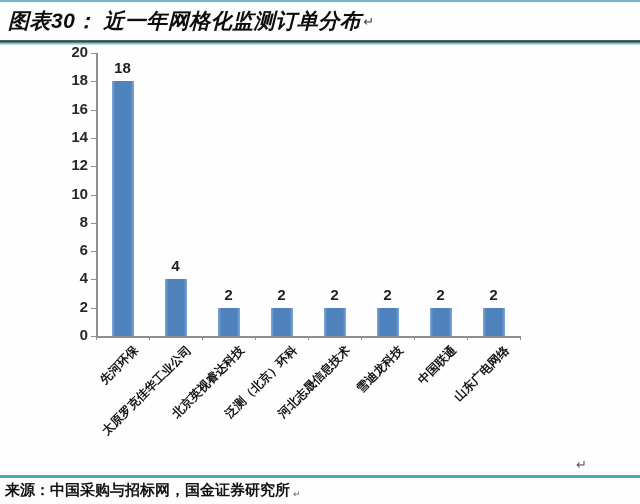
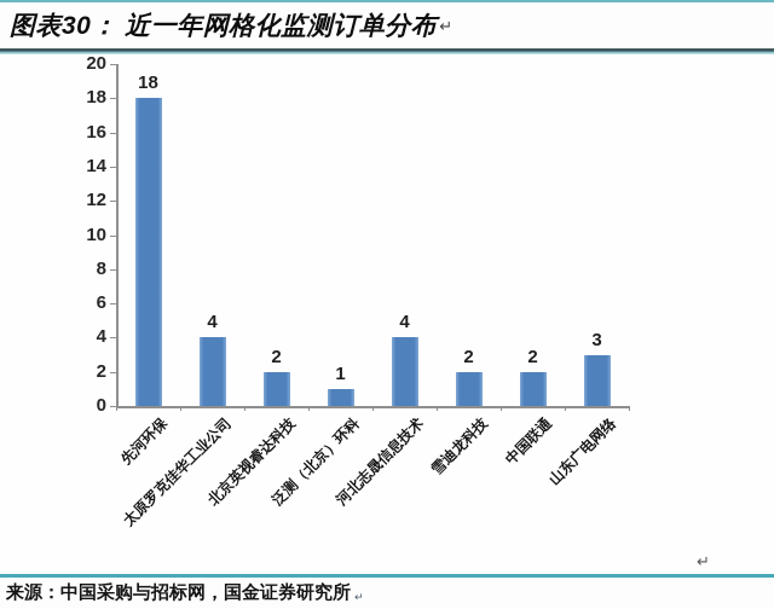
泛测（北京）环科: 2 -> 1
河北志晟信息技术: 2 -> 4
山东广电网络: 2 -> 3
